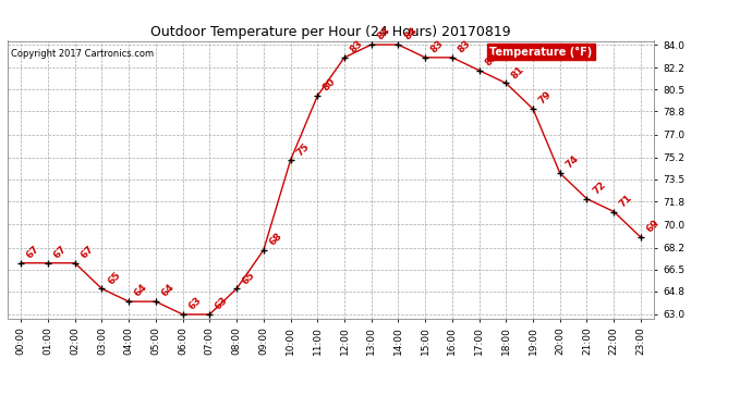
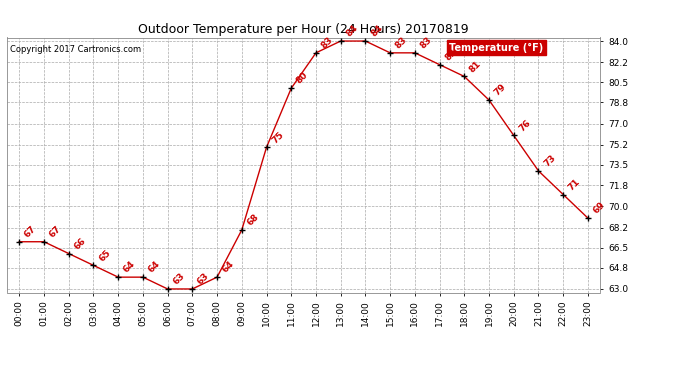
02:00: 67 -> 66
08:00: 65 -> 64
20:00: 74 -> 76
21:00: 72 -> 73
